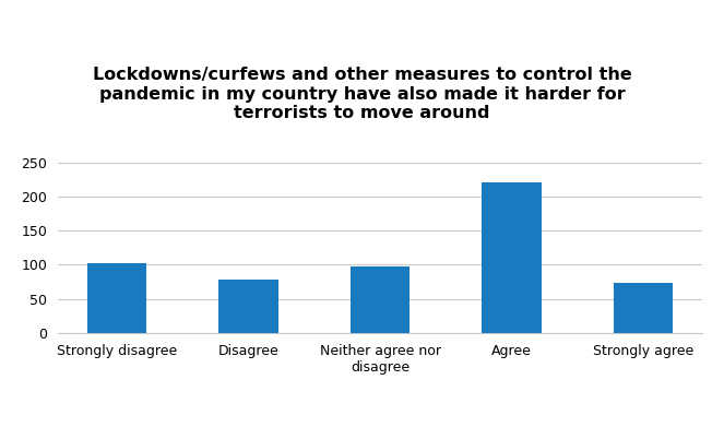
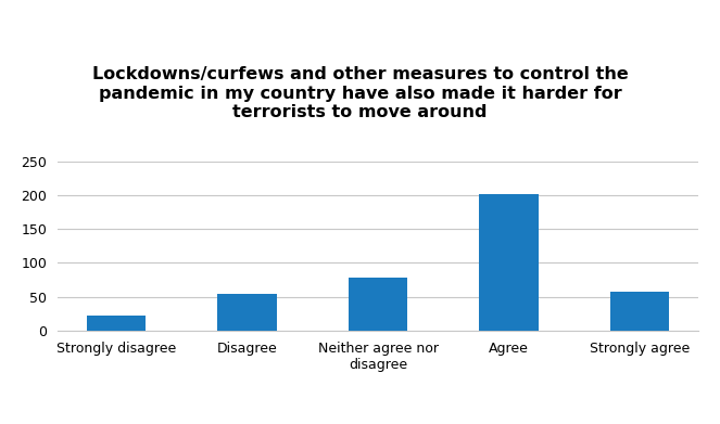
Strongly disagree: 102 -> 22
Disagree: 78 -> 54
Neither agree nor disagree: 98 -> 78
Agree: 220 -> 201
Strongly agree: 74 -> 57
